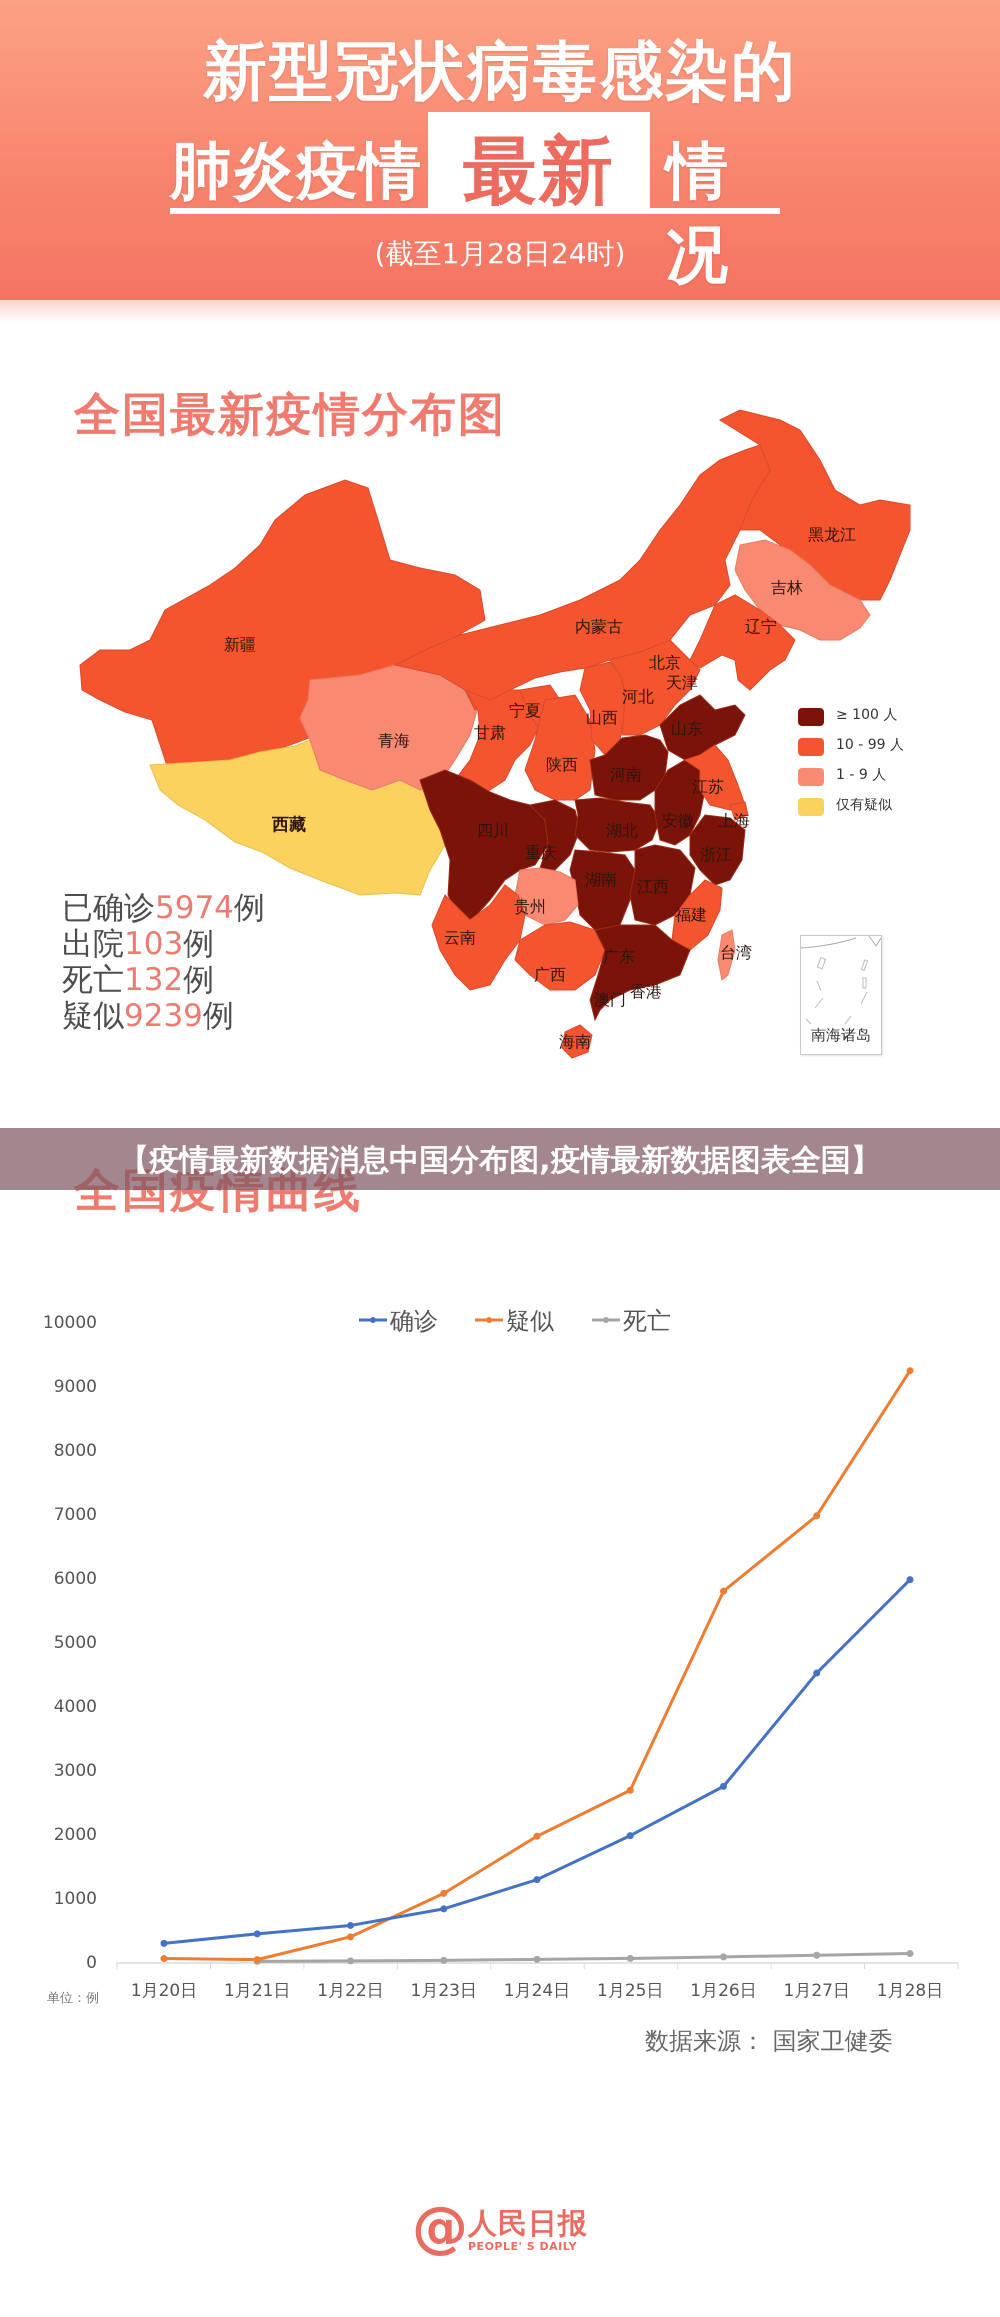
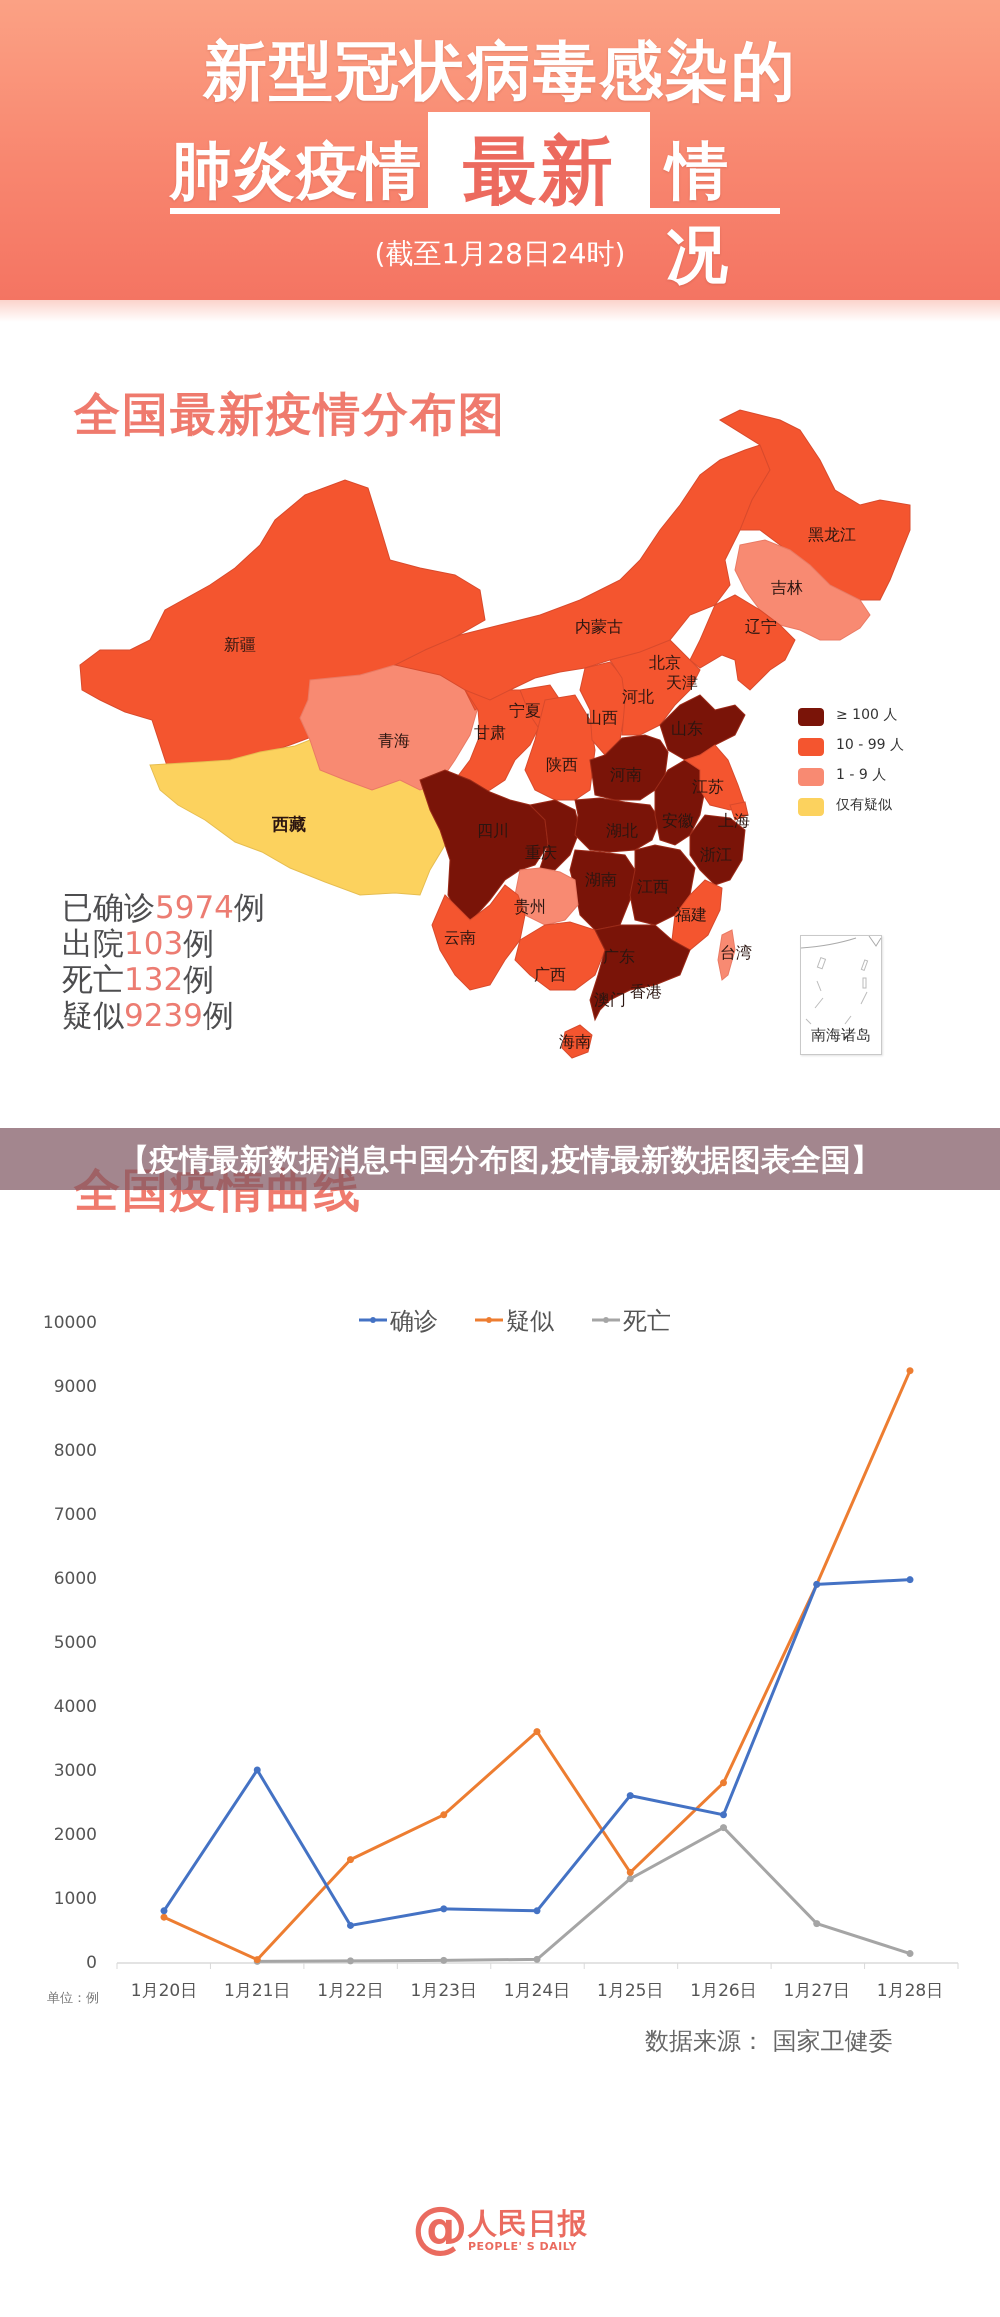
确诊/1月20日: 300 -> 800
疑似/1月20日: 100 -> 700
确诊/1月21日: 400 -> 3000
疑似/1月22日: 400 -> 1600
疑似/1月23日: 1100 -> 2300
确诊/1月24日: 1300 -> 800
疑似/1月24日: 2000 -> 3600
确诊/1月25日: 2000 -> 2600
疑似/1月25日: 2700 -> 1400
死亡/1月25日: 100 -> 1300
确诊/1月26日: 2700 -> 2300
疑似/1月26日: 5800 -> 2800
死亡/1月26日: 100 -> 2100
确诊/1月27日: 4500 -> 5900
疑似/1月27日: 7000 -> 5900
死亡/1月27日: 100 -> 600
